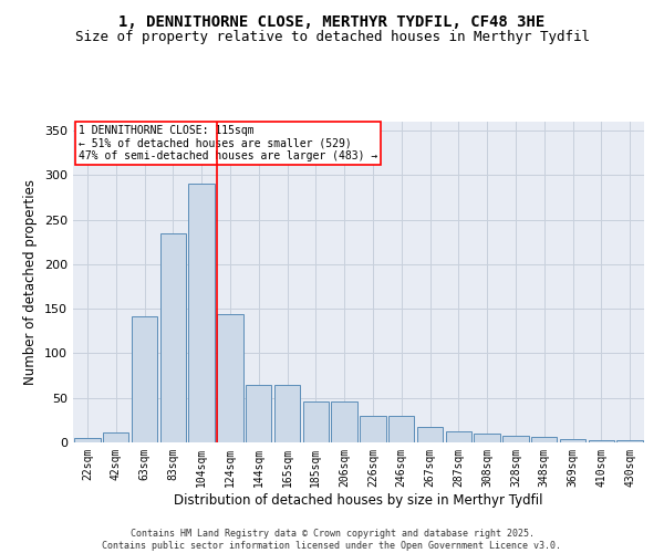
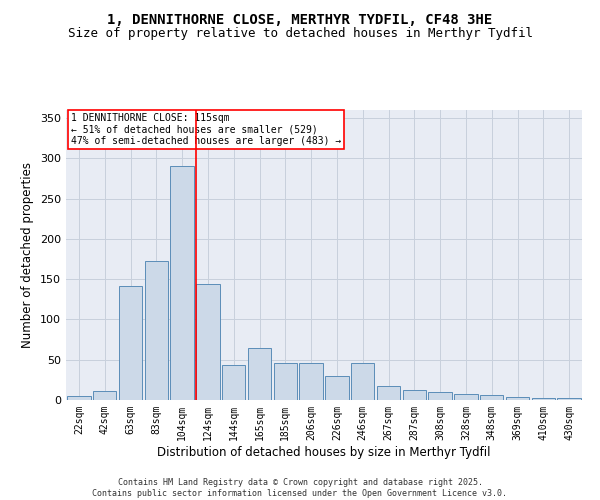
83sqm: 235 -> 172
144sqm: 65 -> 44
246sqm: 30 -> 46
